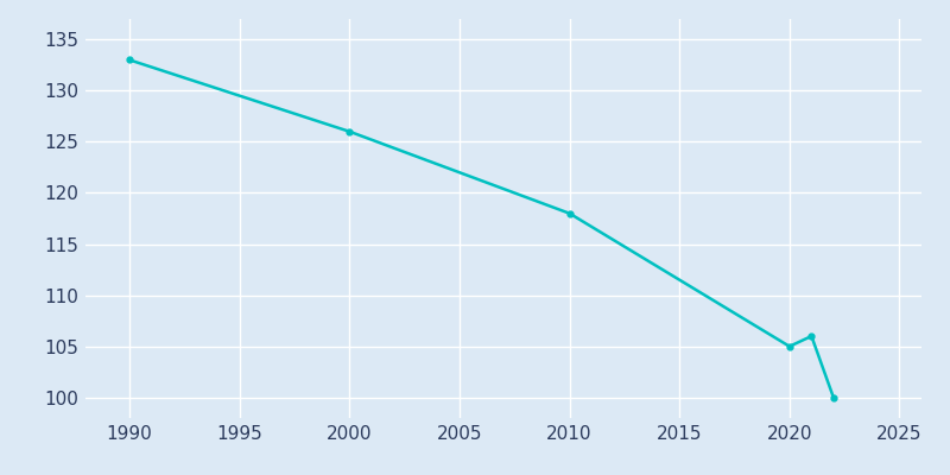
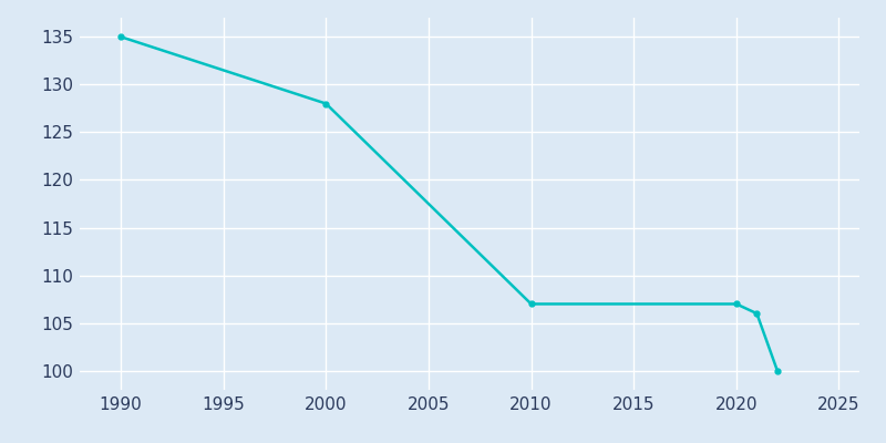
1990: 133 -> 135
2000: 126 -> 128
2010: 118 -> 107
2020: 105 -> 107
